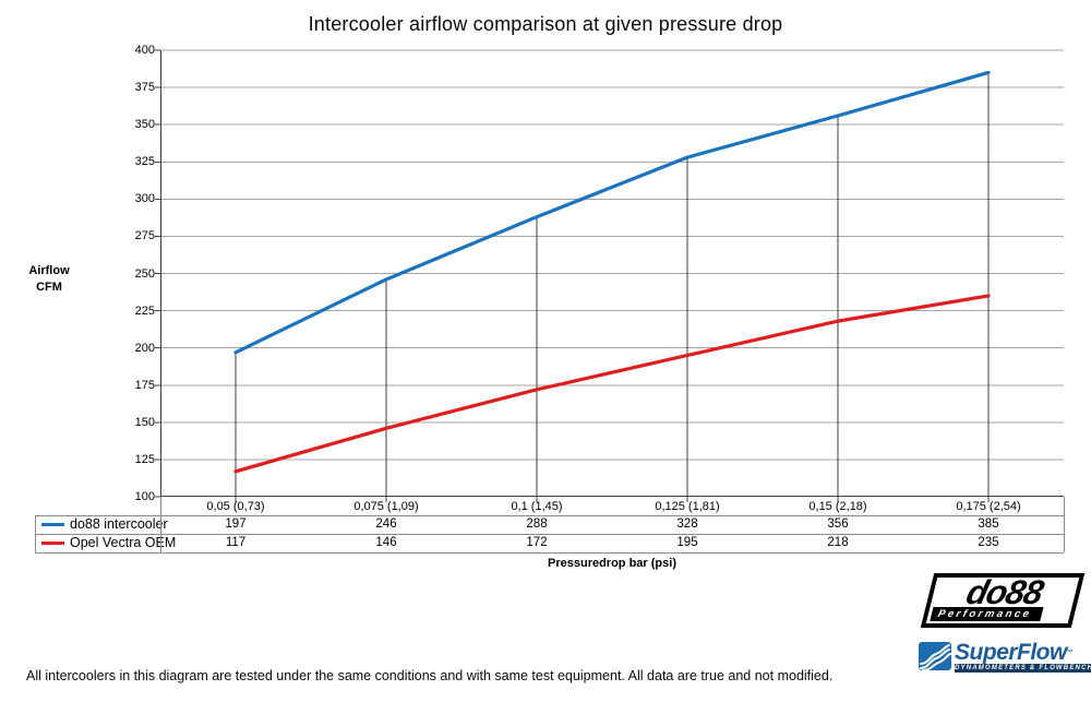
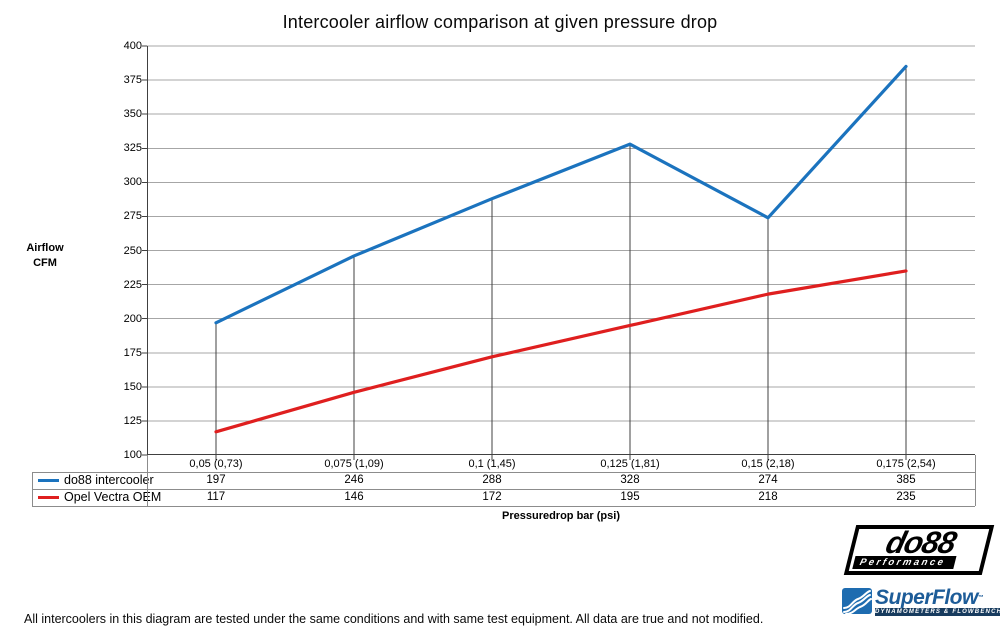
do88 intercooler/0,15 (2,18): 356 -> 274
